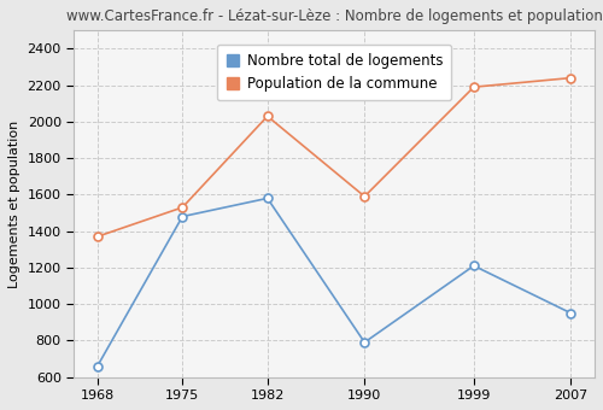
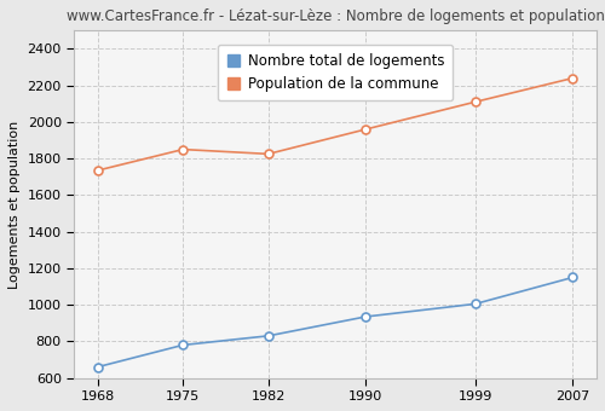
Population de la commune/1968: 1370 -> 1740
Nombre total de logements/1975: 1480 -> 780
Population de la commune/1975: 1530 -> 1850
Nombre total de logements/1982: 1580 -> 830
Population de la commune/1982: 2030 -> 1820
Nombre total de logements/1990: 790 -> 940
Population de la commune/1990: 1590 -> 1960
Nombre total de logements/1999: 1210 -> 1000
Population de la commune/1999: 2190 -> 2110
Nombre total de logements/2007: 950 -> 1150
